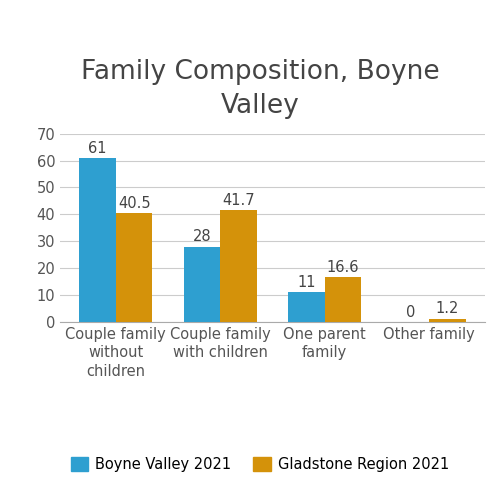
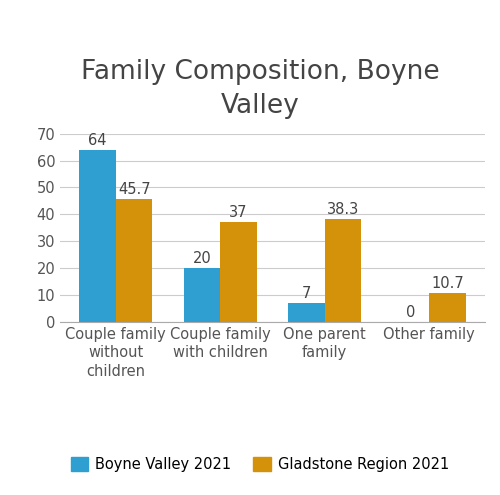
Boyne Valley 2021/Couple family without children: 61 -> 64
Gladstone Region 2021/Couple family without children: 40.5 -> 45.7
Boyne Valley 2021/Couple family with children: 28 -> 20
Gladstone Region 2021/Couple family with children: 41.7 -> 37
Boyne Valley 2021/One parent family: 11 -> 7
Gladstone Region 2021/One parent family: 16.6 -> 38.3
Gladstone Region 2021/Other family: 1.2 -> 10.7
